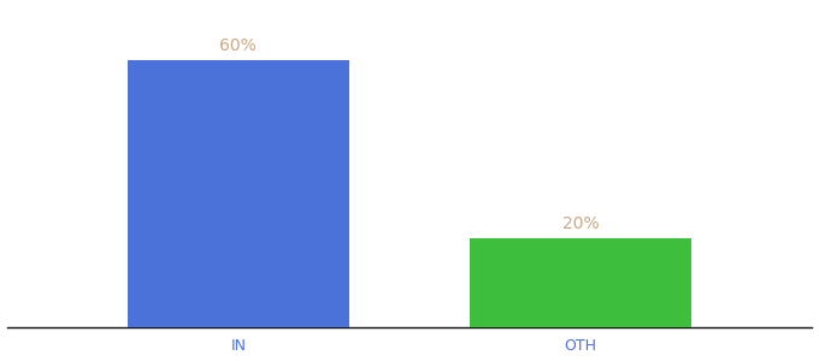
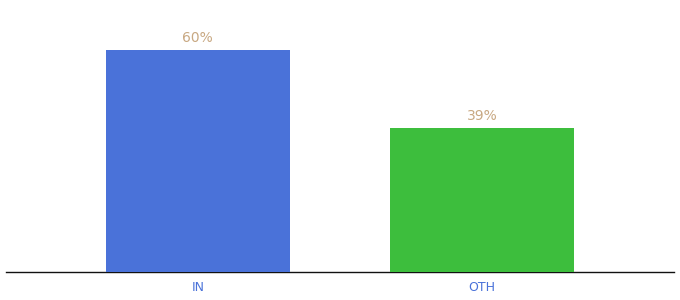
OTH: 20% -> 39%
